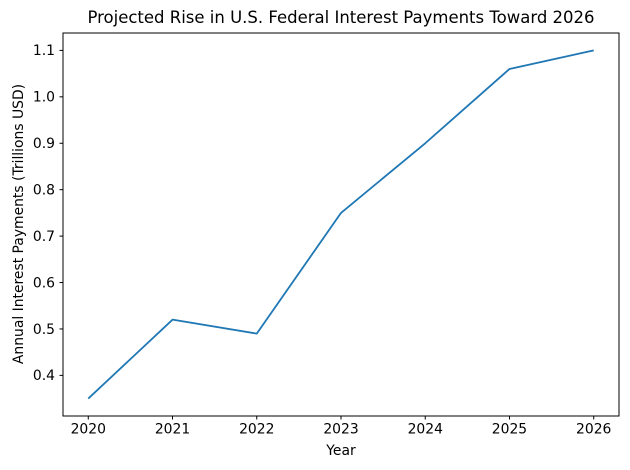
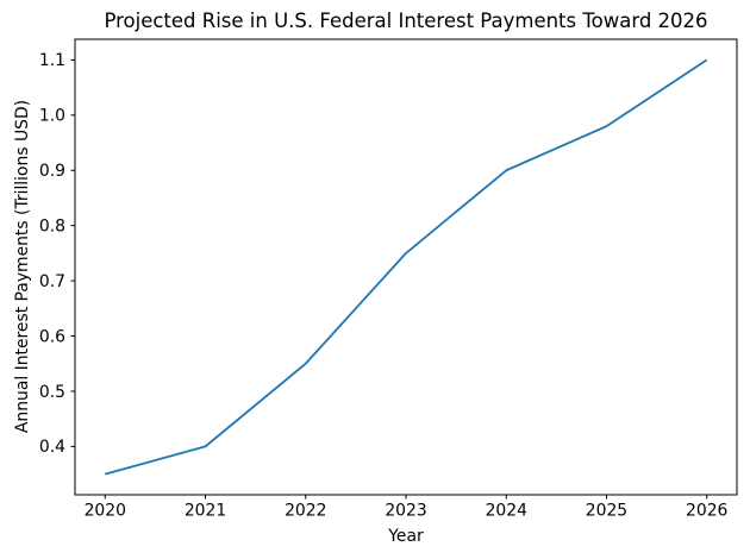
2021: 0.52 -> 0.40
2022: 0.49 -> 0.55
2025: 1.06 -> 0.98
